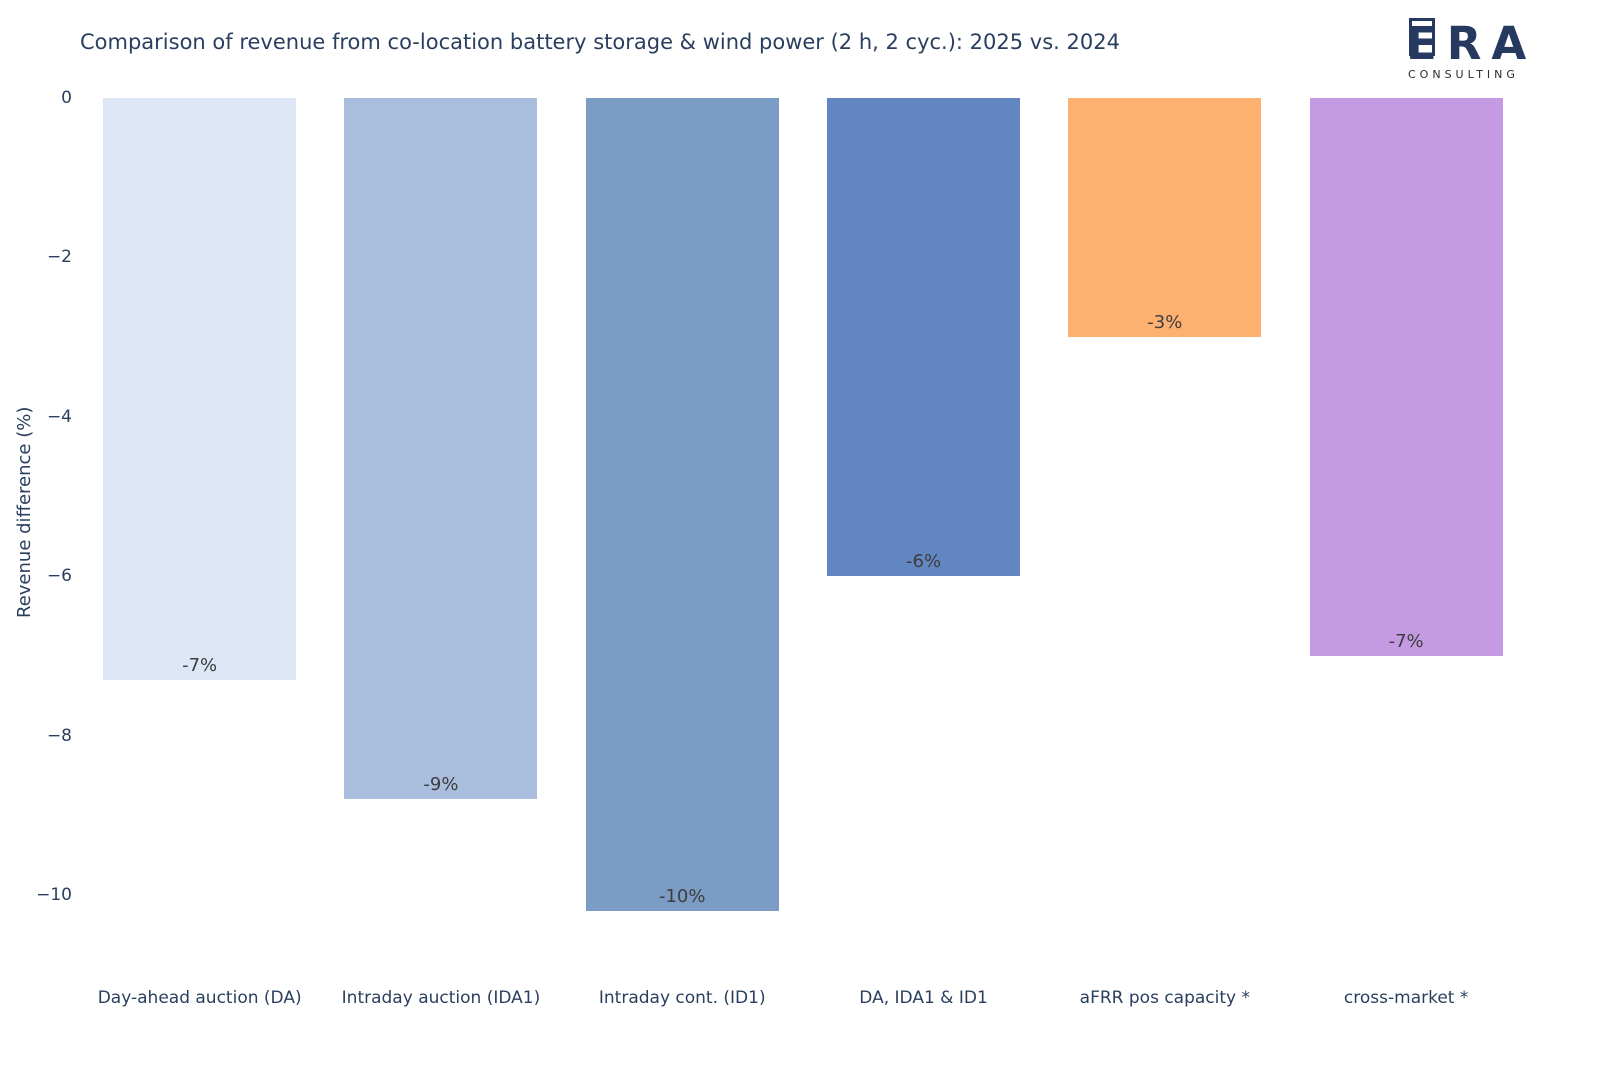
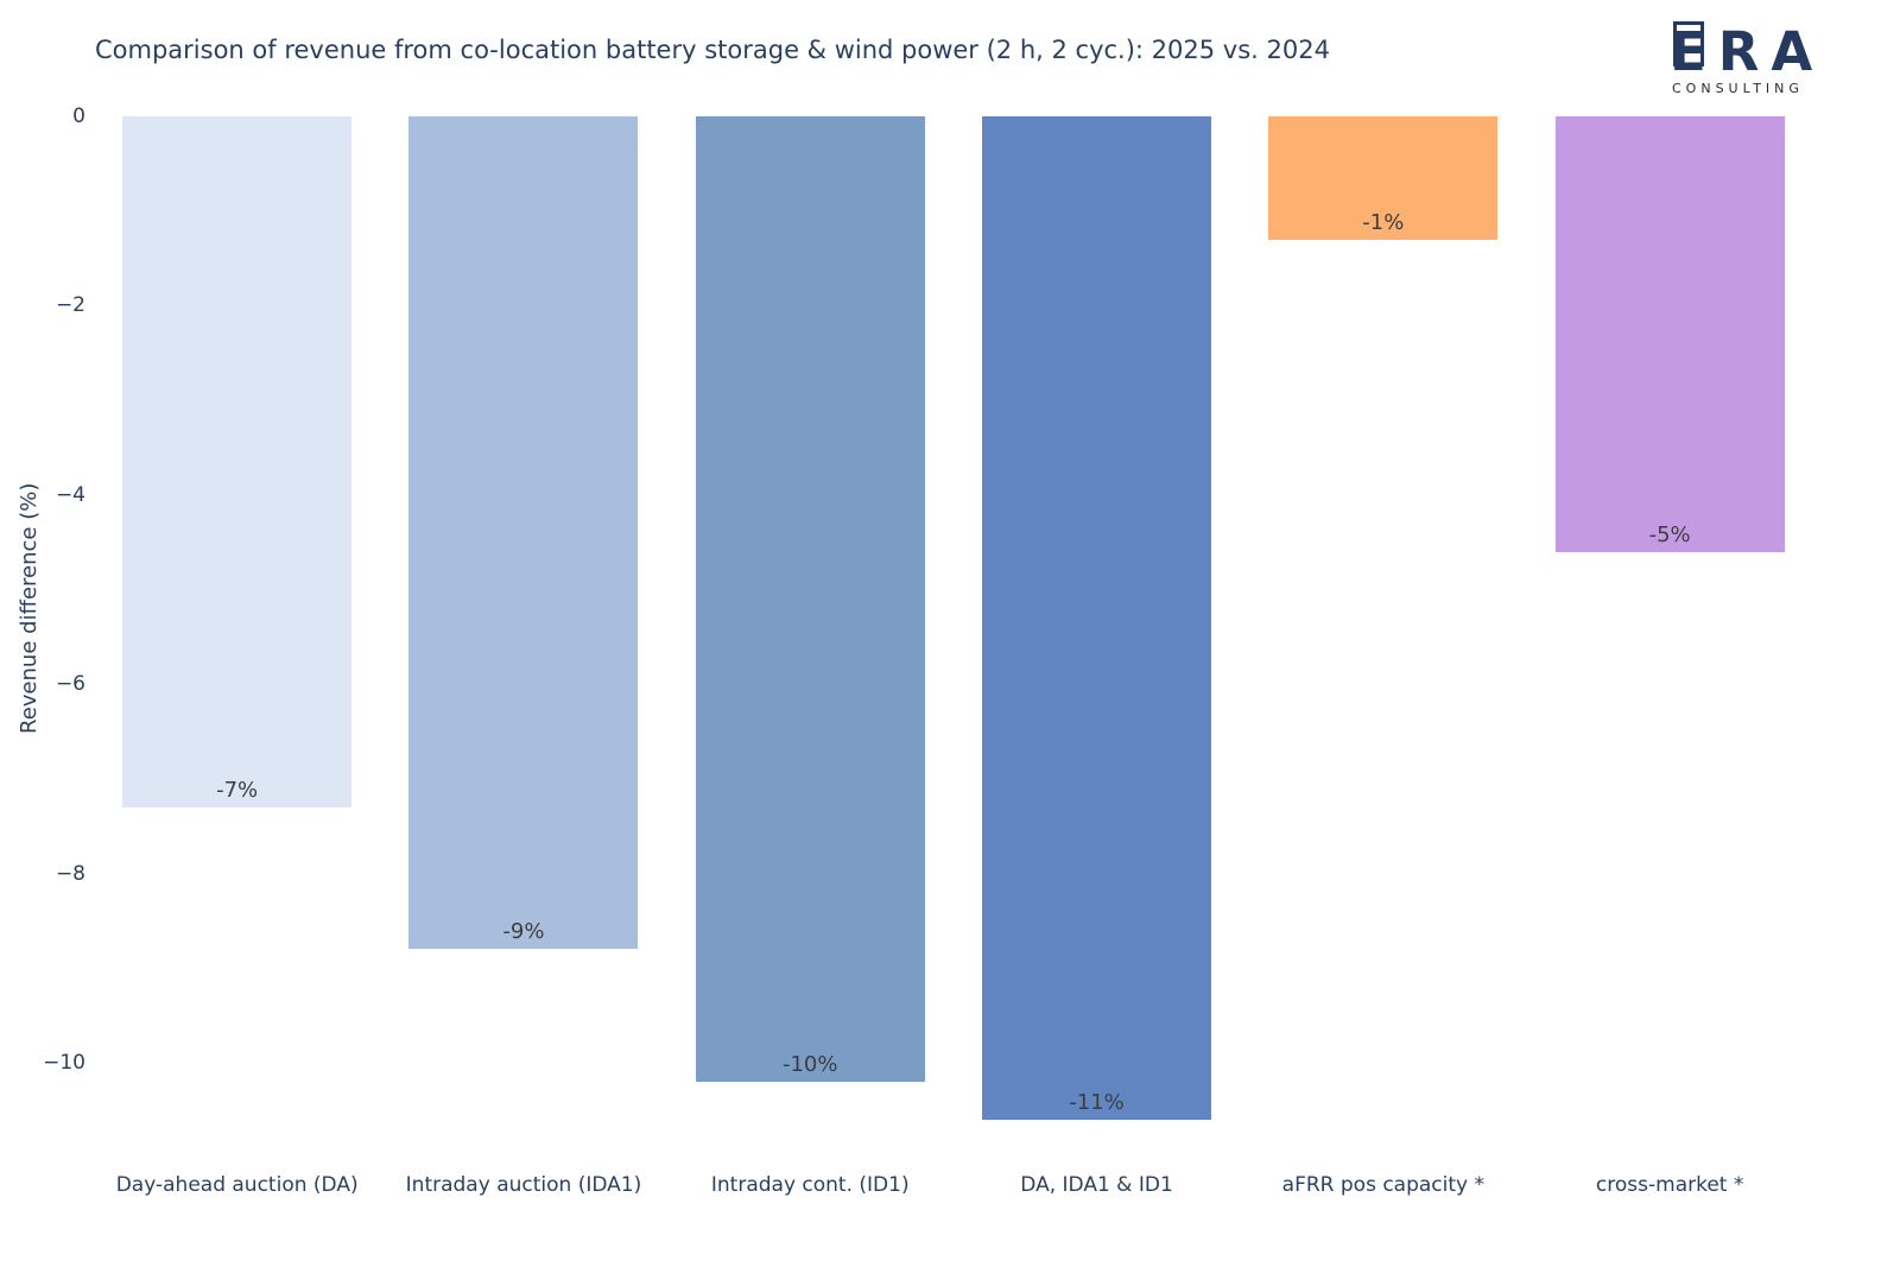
DA, IDA1 & ID1: -6% -> -11%
aFRR pos capacity *: -3% -> -1%
cross-market *: -7% -> -5%
